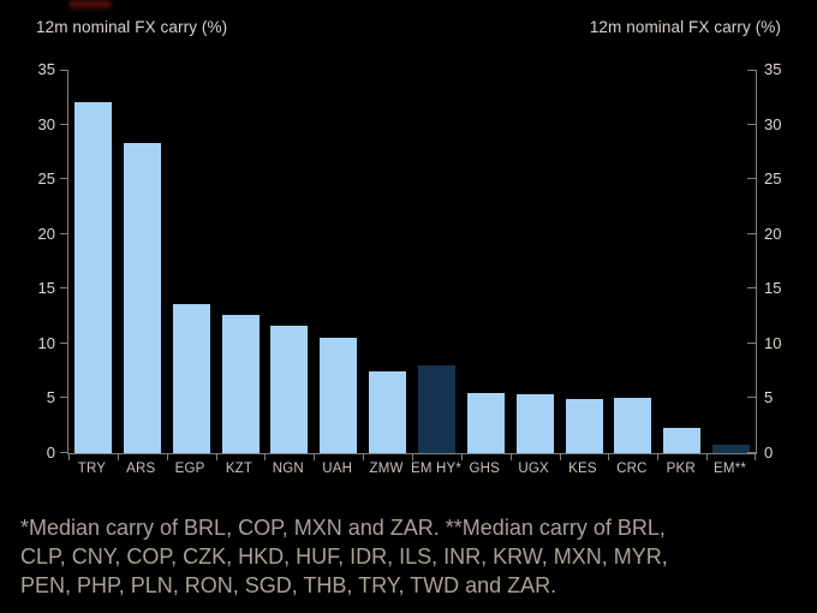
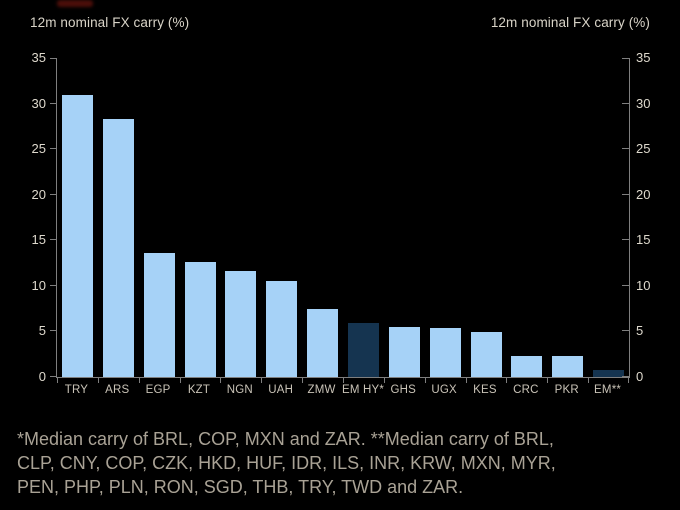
TRY: 32 -> 31
EM HY*: 8 -> 6
CRC: 5 -> 2
